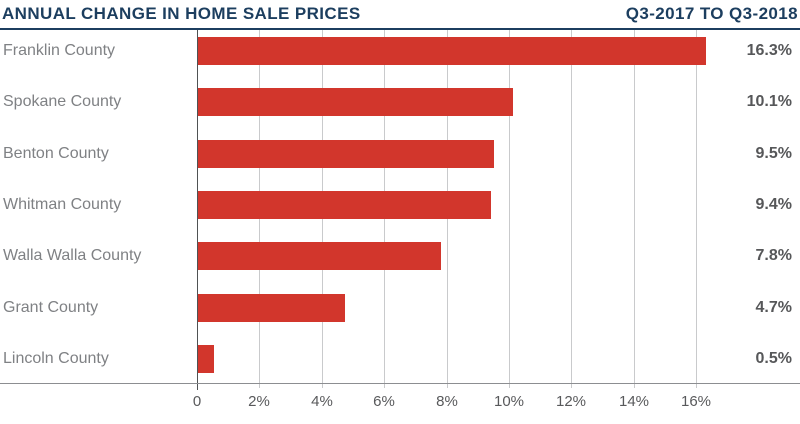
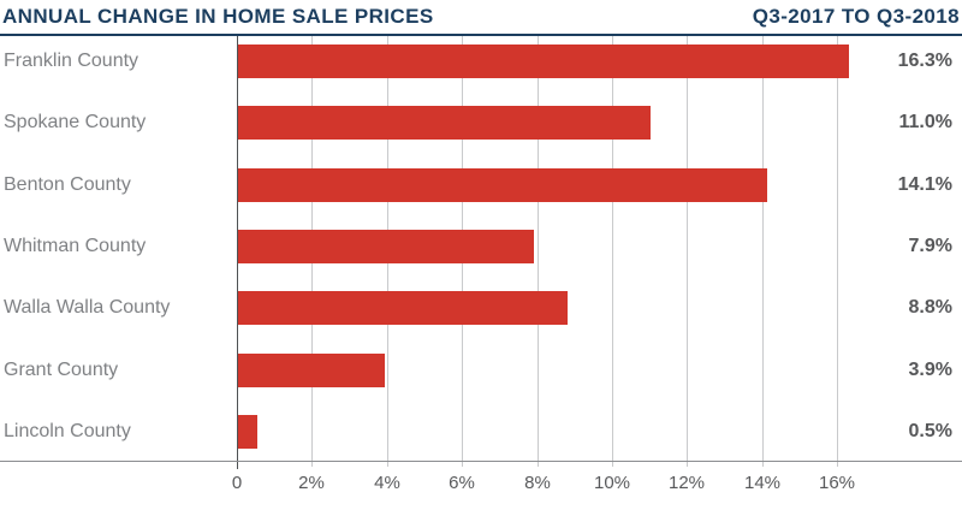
Spokane County: 10.1% -> 11.0%
Benton County: 9.5% -> 14.1%
Whitman County: 9.4% -> 7.9%
Walla Walla County: 7.8% -> 8.8%
Grant County: 4.7% -> 3.9%
